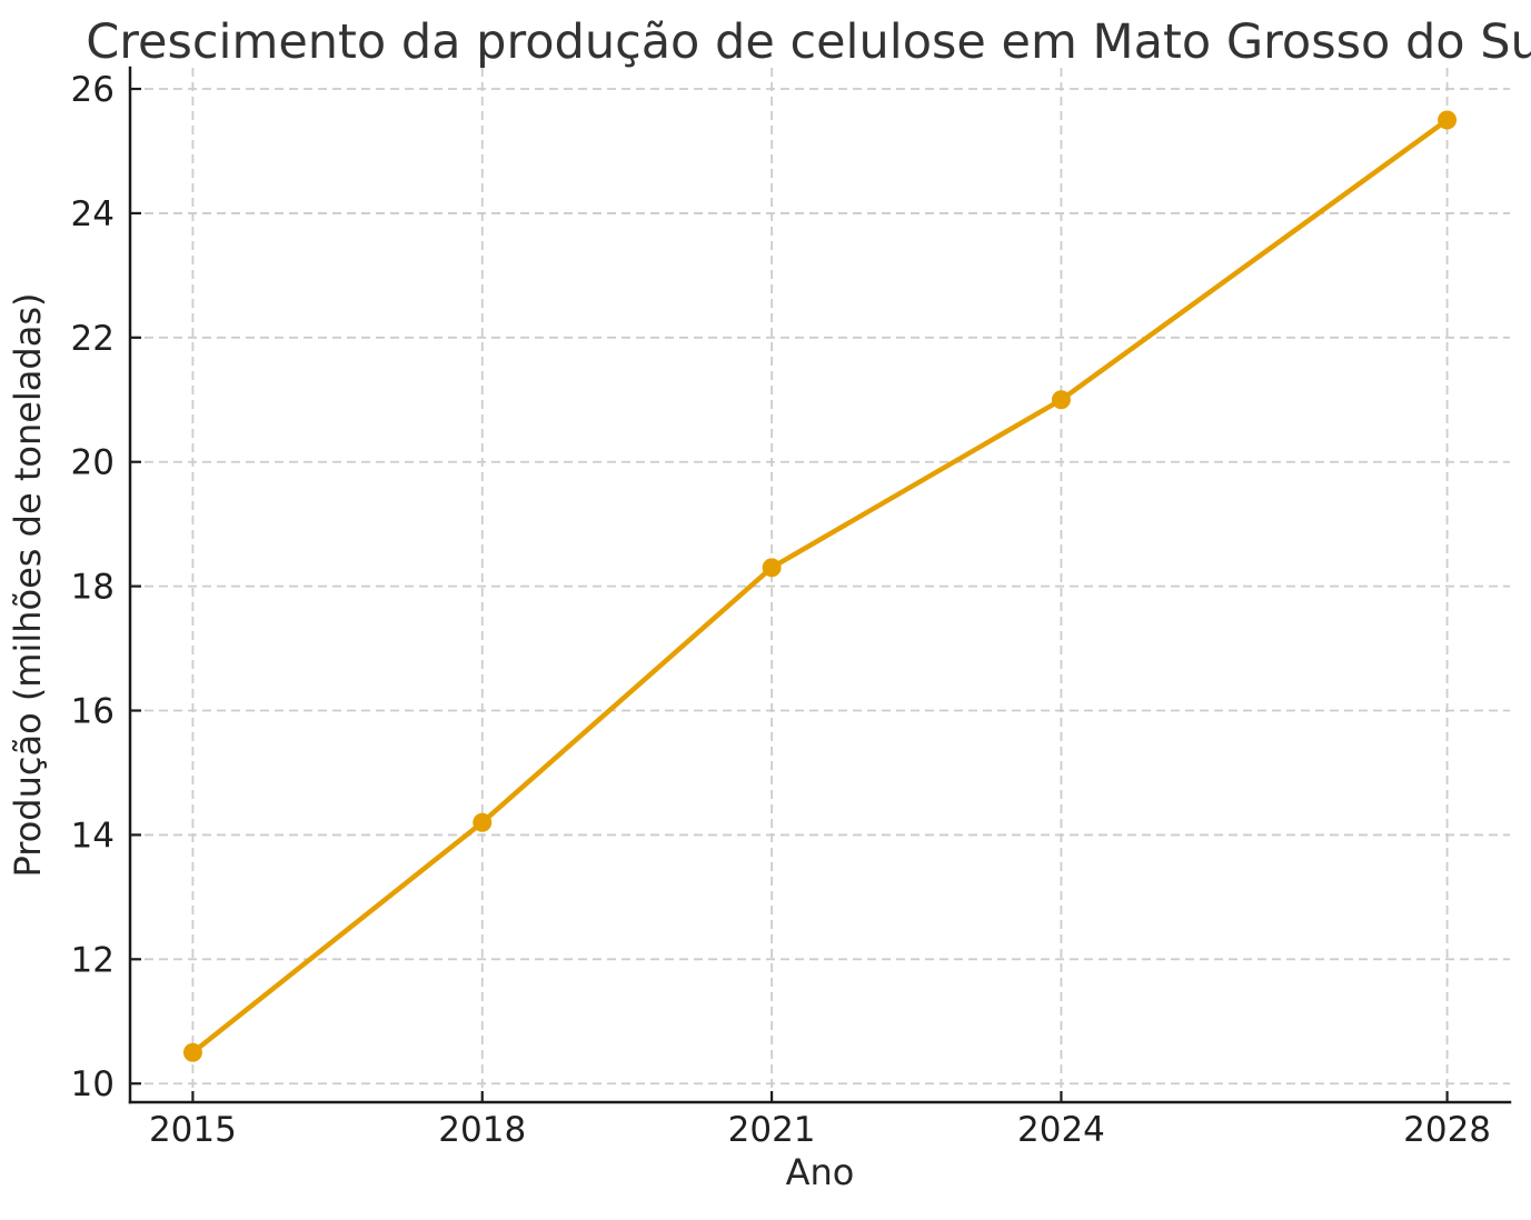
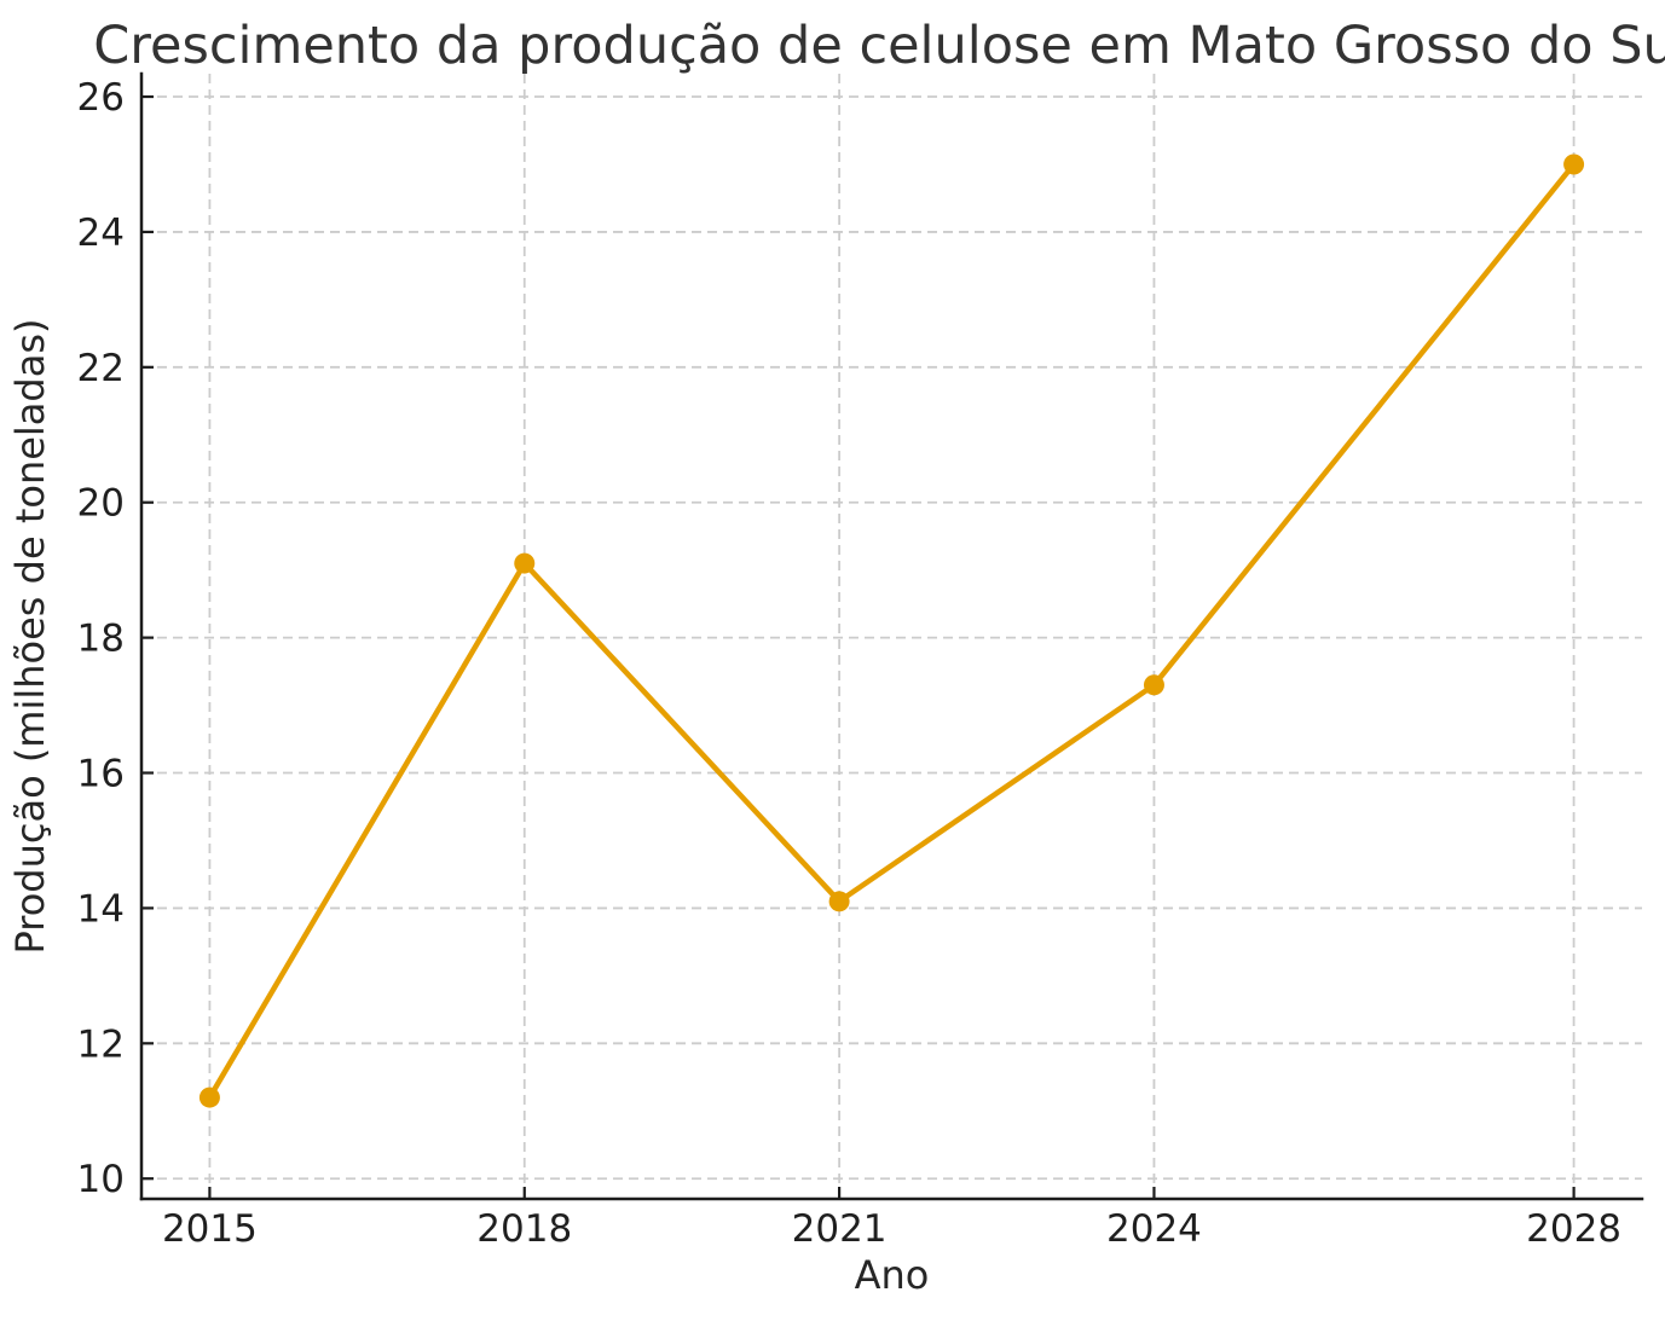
2015: 10.5 -> 11.2
2018: 14.2 -> 19.1
2021: 18.3 -> 14.1
2024: 21.0 -> 17.3
2028: 25.5 -> 25.0
